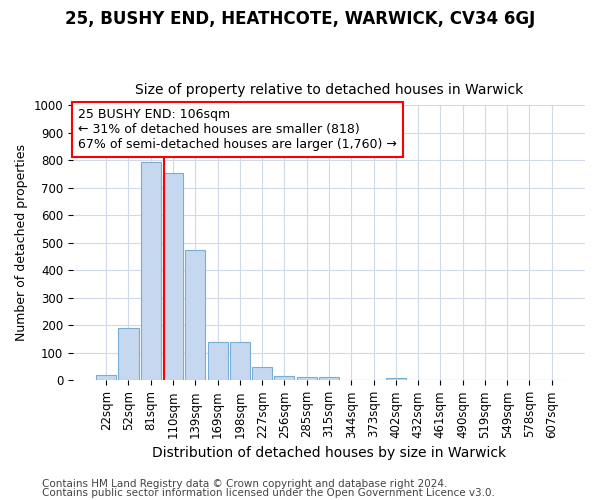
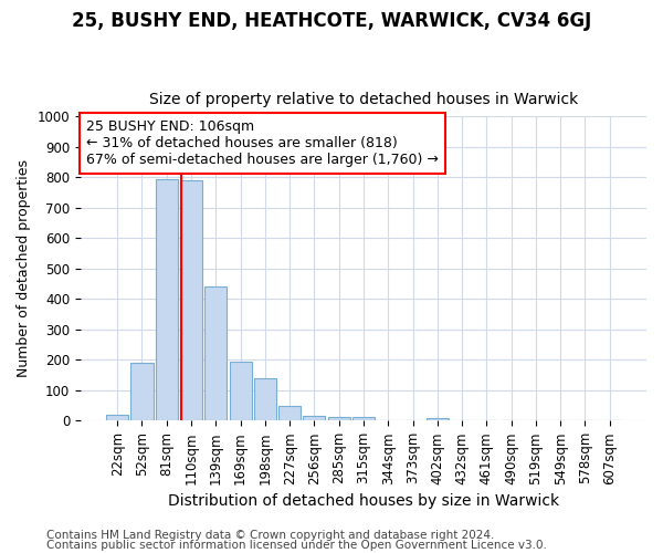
110sqm: 755 -> 790
139sqm: 475 -> 440
169sqm: 140 -> 195
